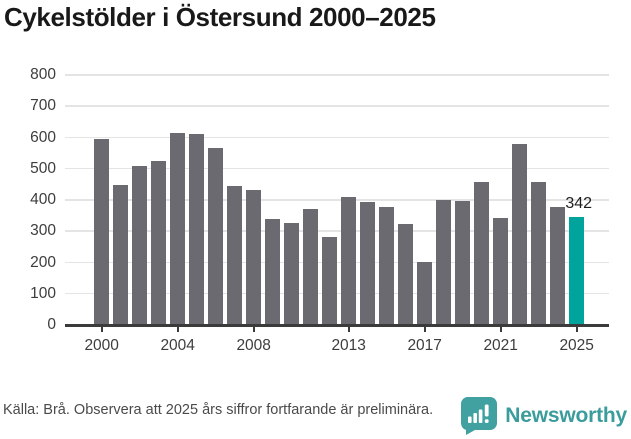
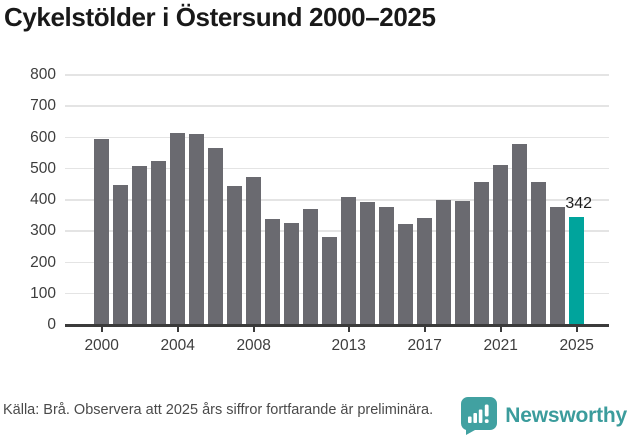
2008: 430 -> 470
2017: 200 -> 340
2021: 340 -> 510
